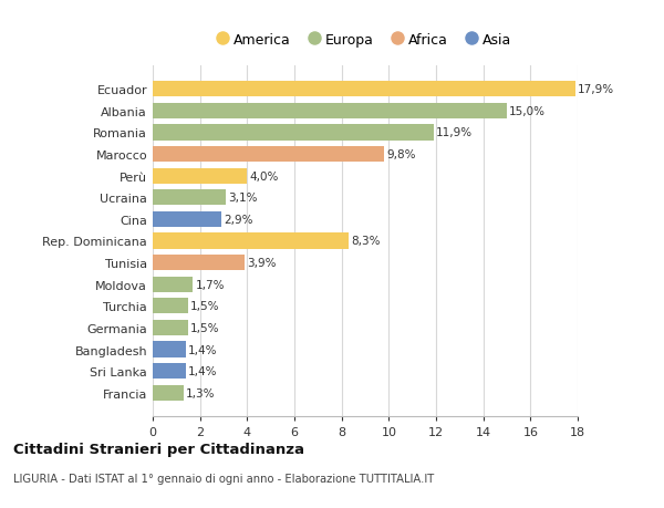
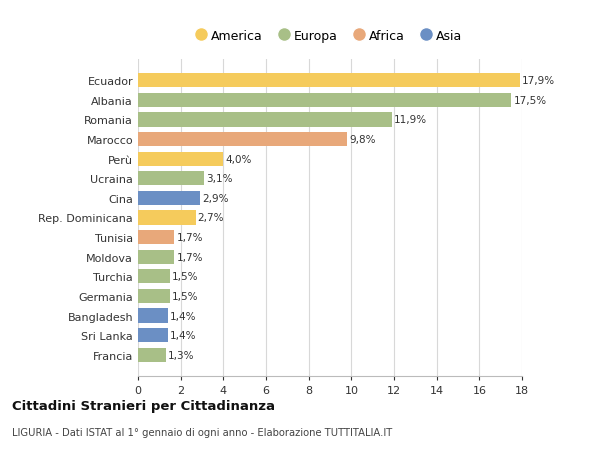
Albania: 15,0% -> 17,5%
Rep. Dominicana: 8,3% -> 2,7%
Tunisia: 3,9% -> 1,7%
